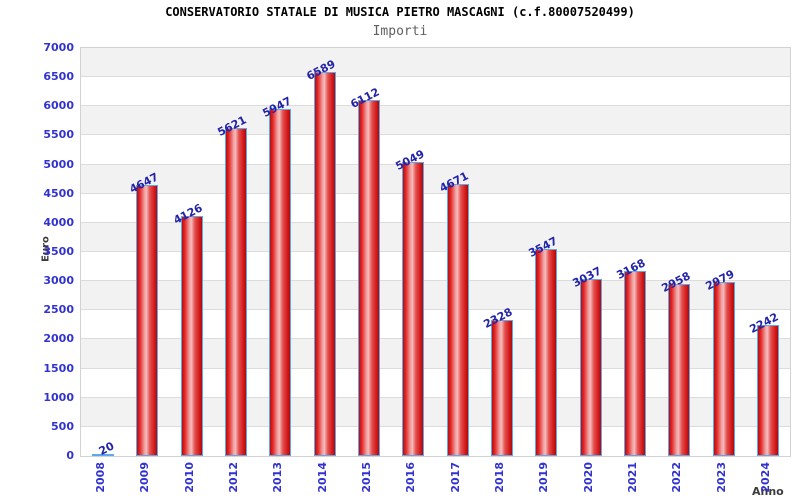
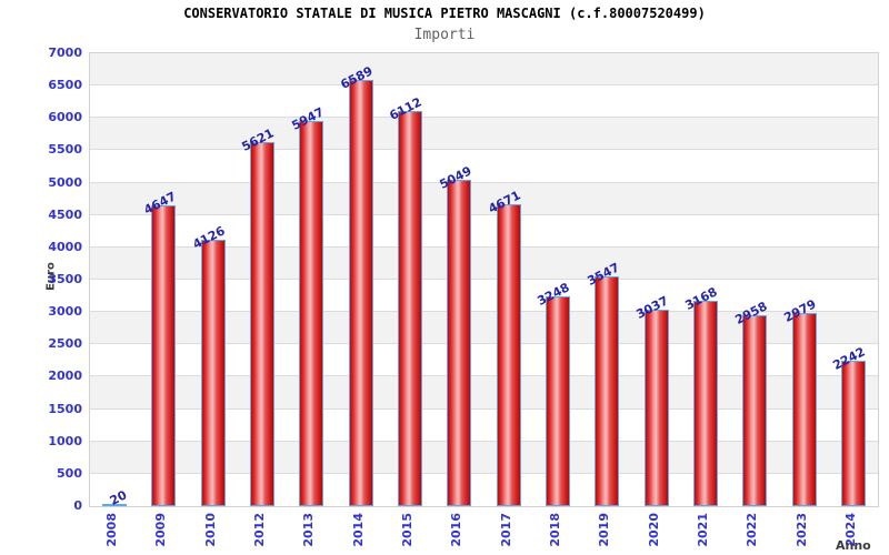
2018: 2328 -> 3248
